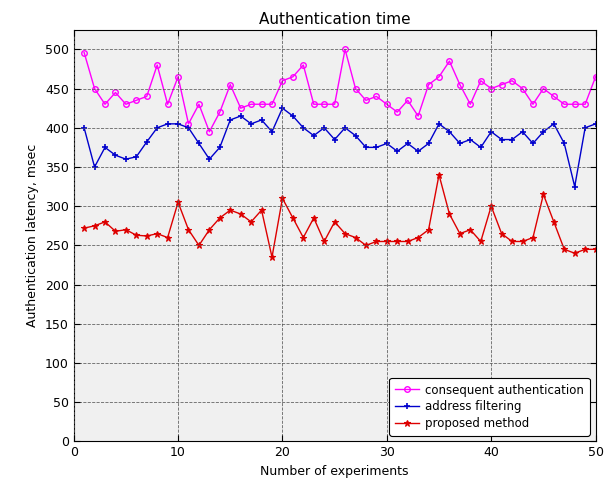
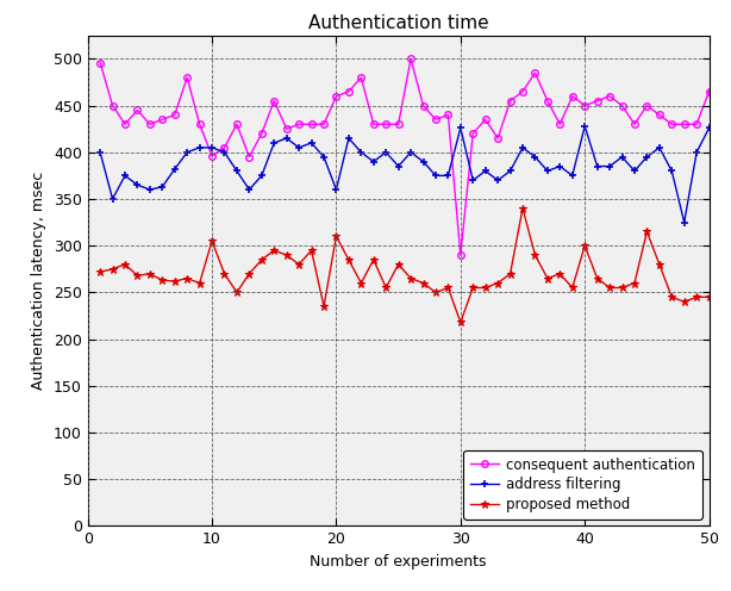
consequent authentication/10: 465 -> 396
address filtering/20: 425 -> 360
consequent authentication/30: 430 -> 290
address filtering/30: 380 -> 426
proposed method/30: 255 -> 218
address filtering/40: 395 -> 428
address filtering/50: 405 -> 426
